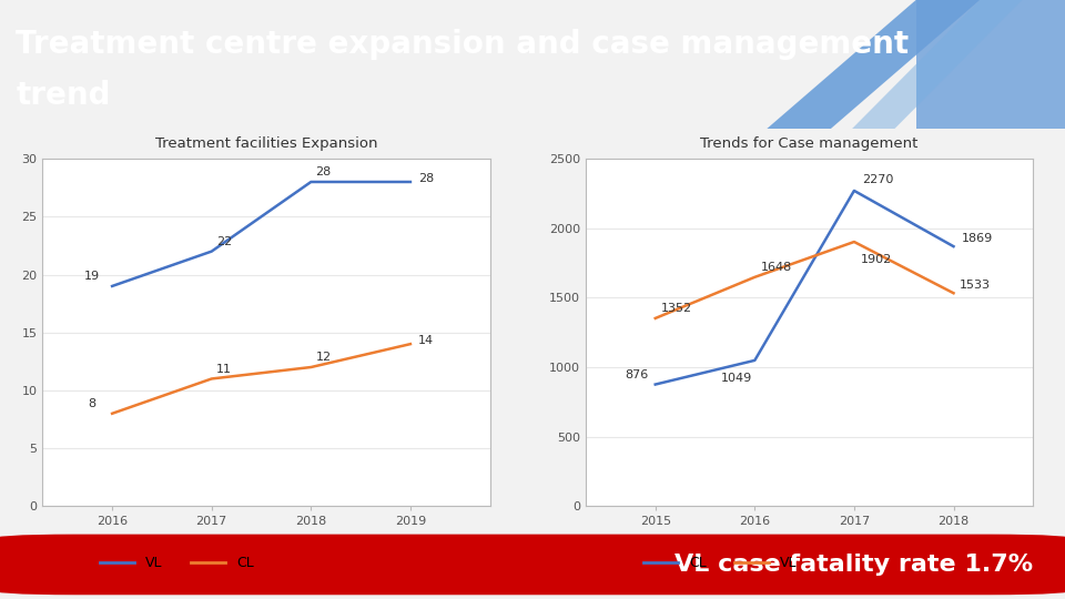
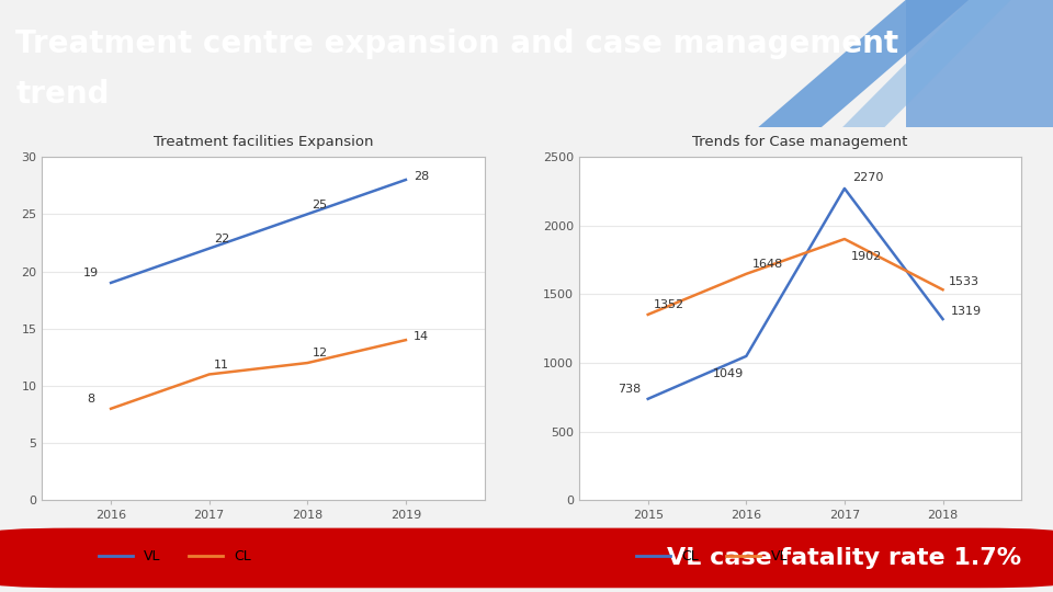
Treatment facilities Expansion/VL/2018: 28 -> 25
Trends for Case management/CL/2015: 876 -> 738
Trends for Case management/CL/2018: 1869 -> 1319
